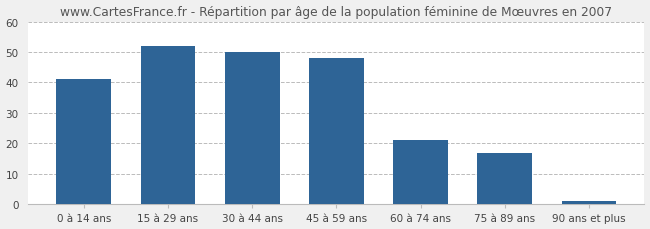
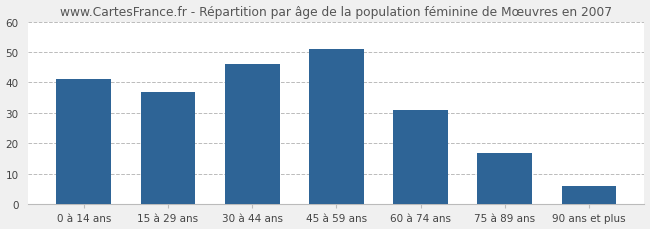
15 à 29 ans: 52 -> 37
30 à 44 ans: 50 -> 46
45 à 59 ans: 48 -> 51
60 à 74 ans: 21 -> 31
90 ans et plus: 1 -> 6
